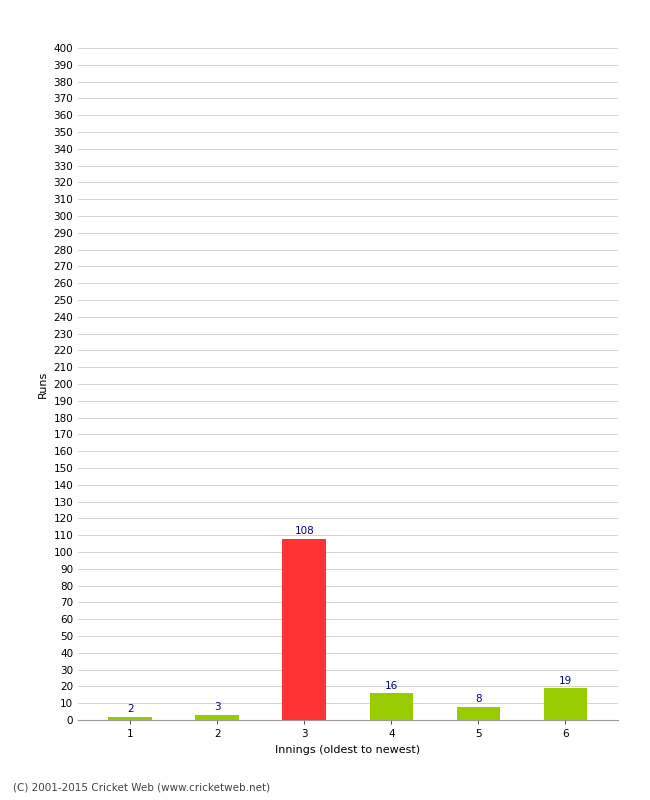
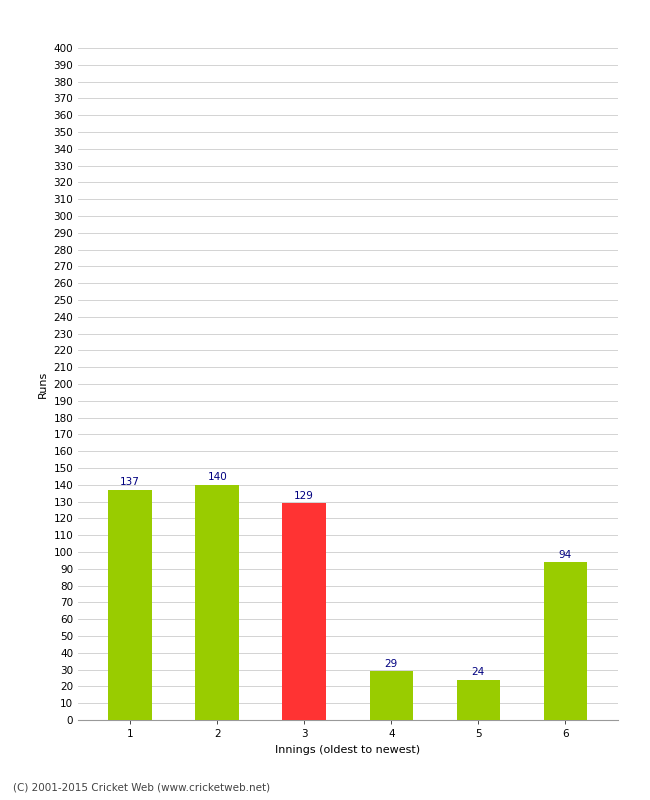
1: 2 -> 137
2: 3 -> 140
3: 108 -> 129
4: 16 -> 29
5: 8 -> 24
6: 19 -> 94
